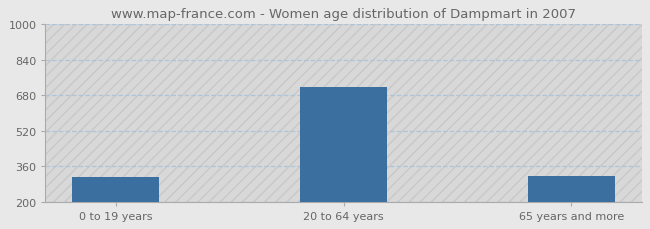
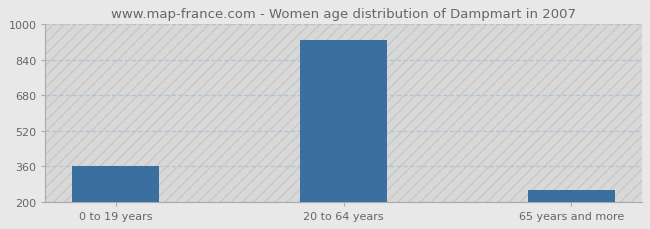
0 to 19 years: 310 -> 362
20 to 64 years: 715 -> 930
65 years and more: 315 -> 252
